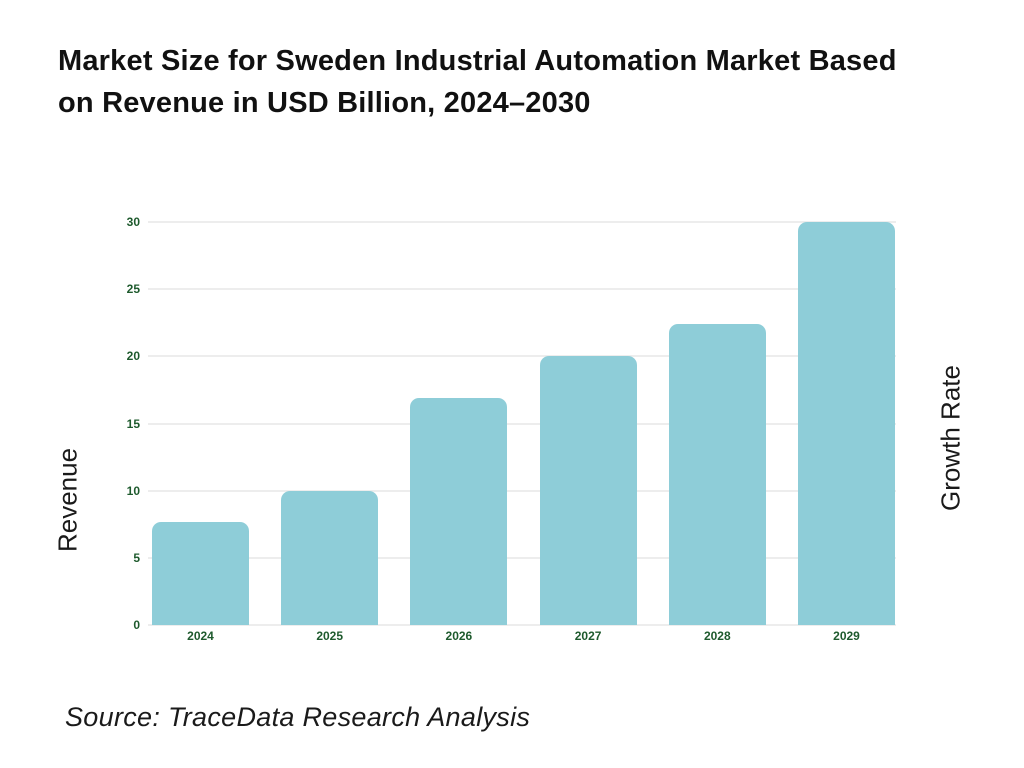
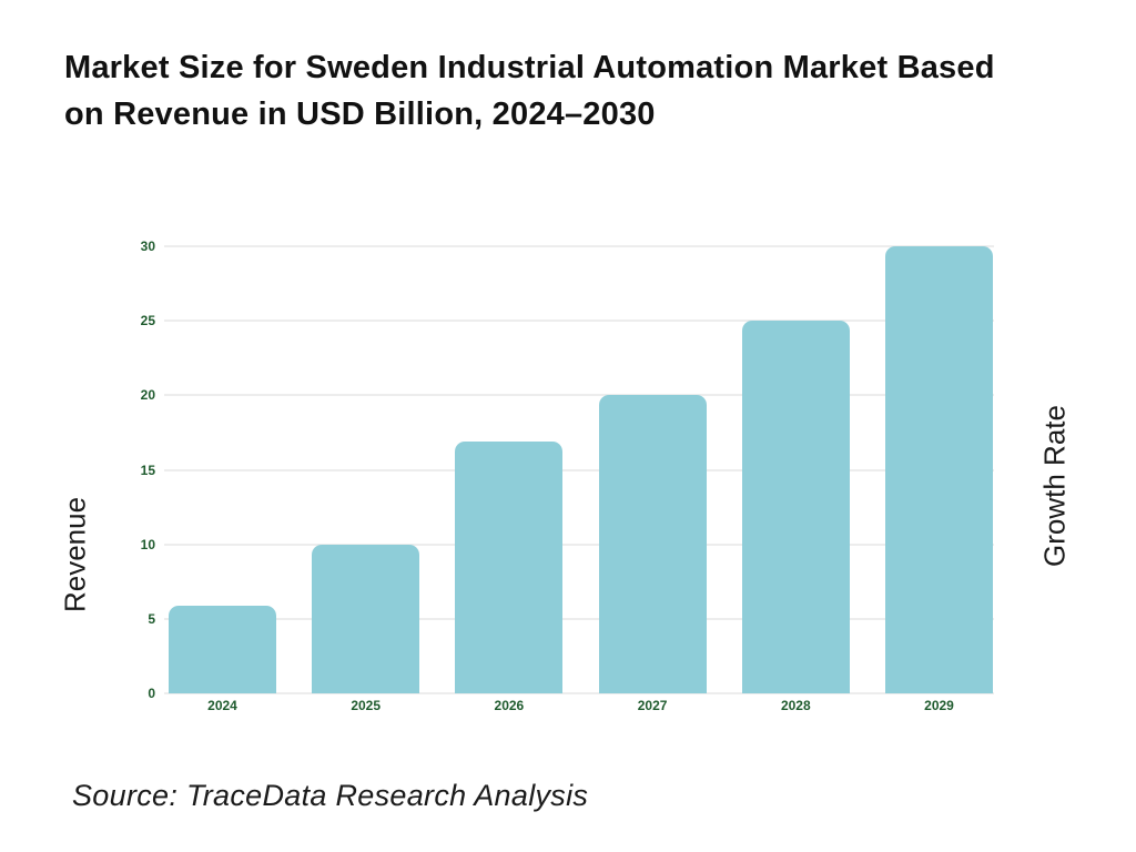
2024: 7.7 -> 5.9
2028: 22.4 -> 25.0
